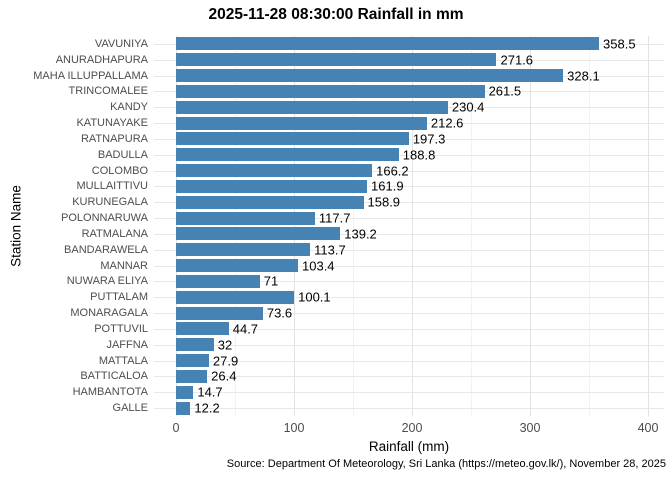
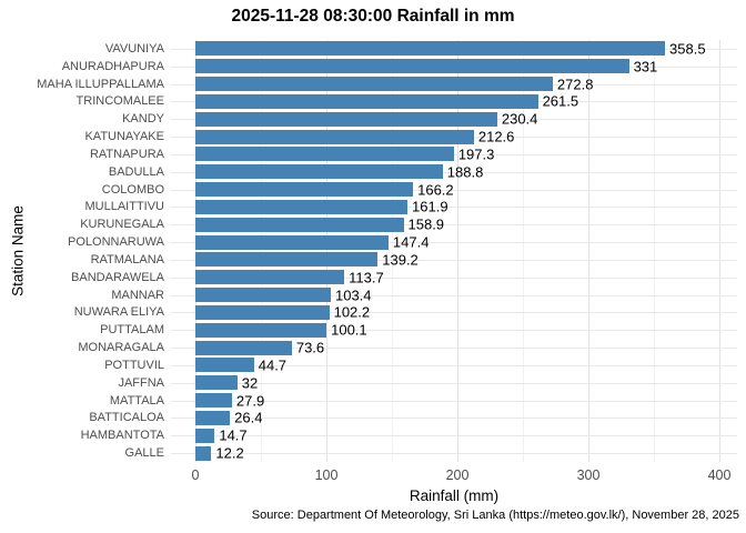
ANURADHAPURA: 271.6 -> 331
MAHA ILLUPPALLAMA: 328.1 -> 272.8
POLONNARUWA: 117.7 -> 147.4
NUWARA ELIYA: 71 -> 102.2
